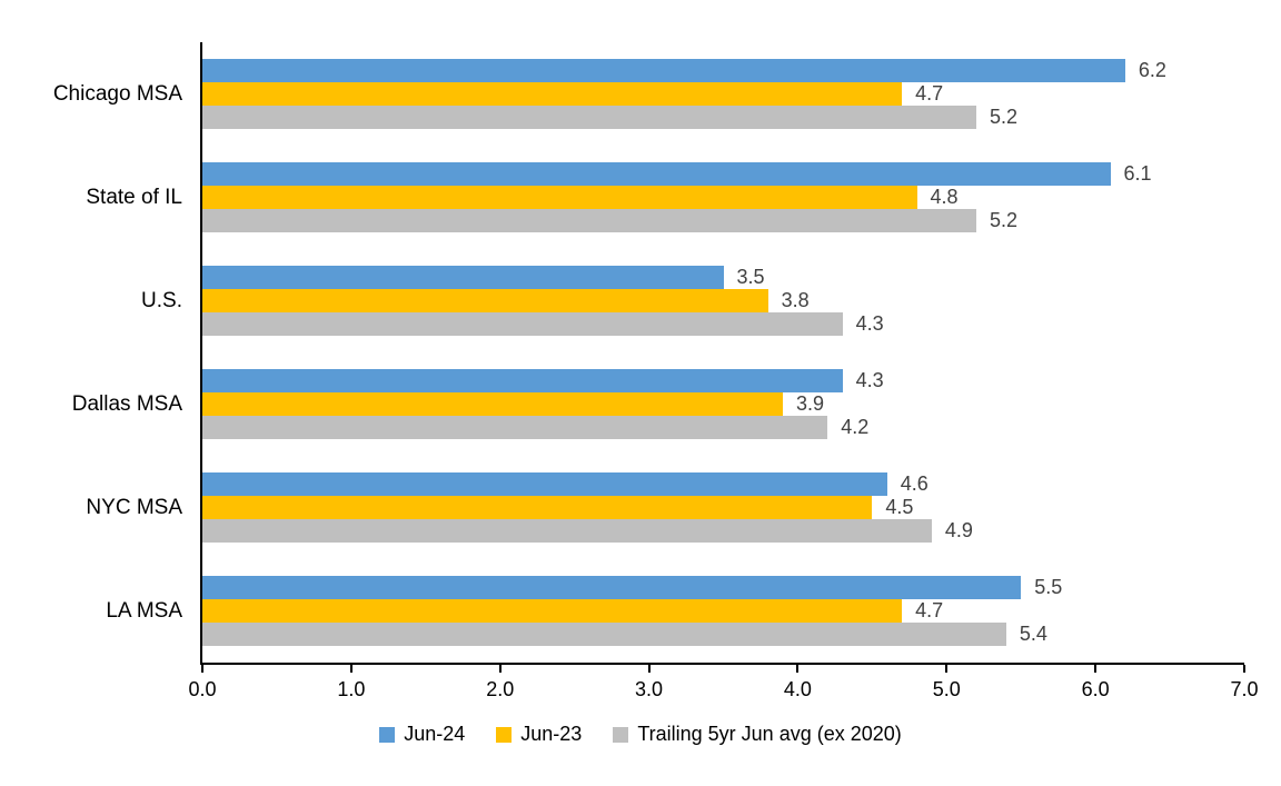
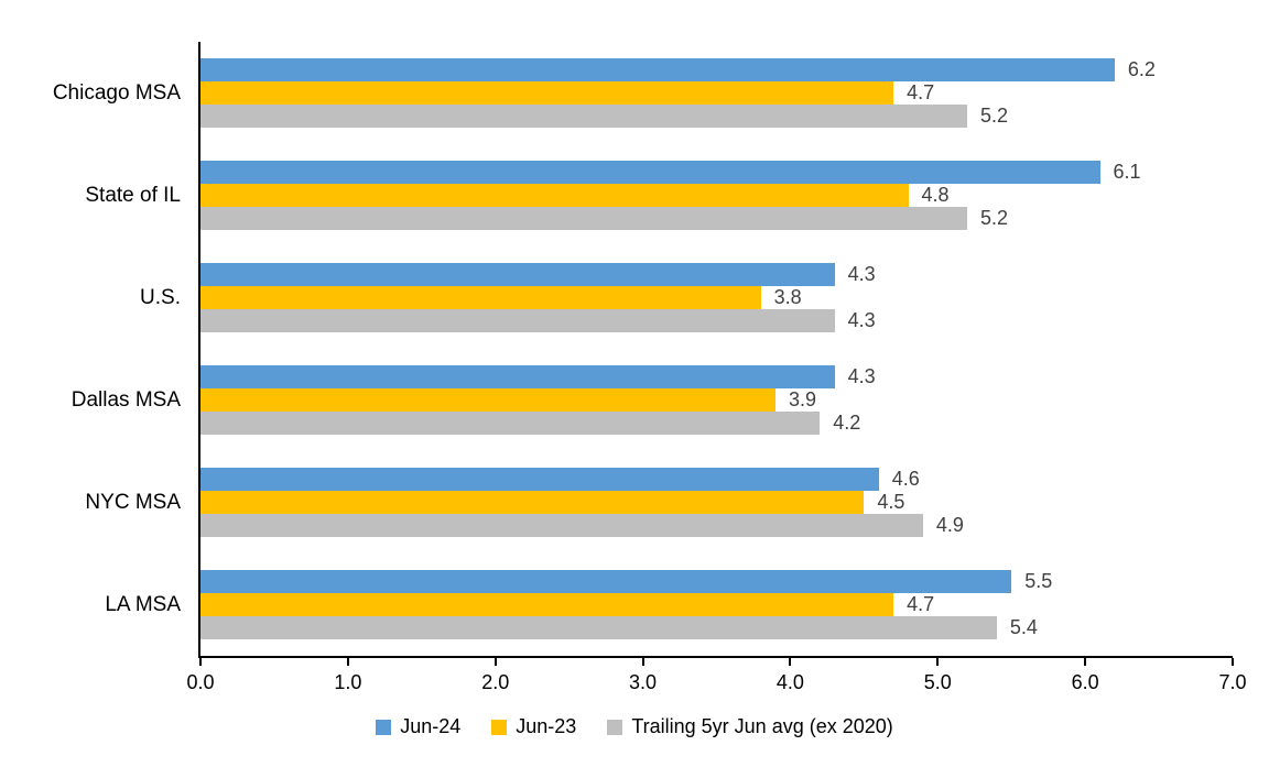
Jun-24/U.S.: 3.5 -> 4.3
